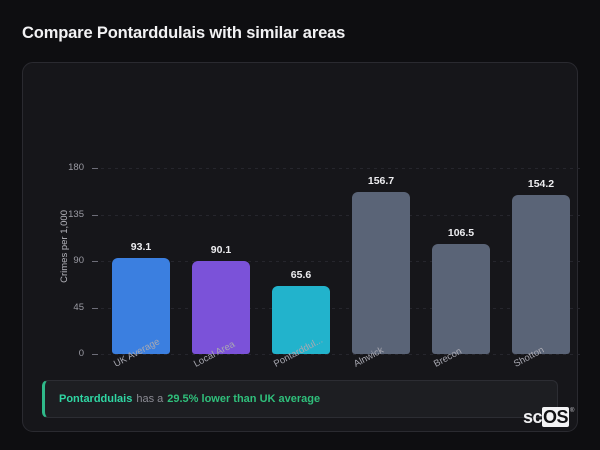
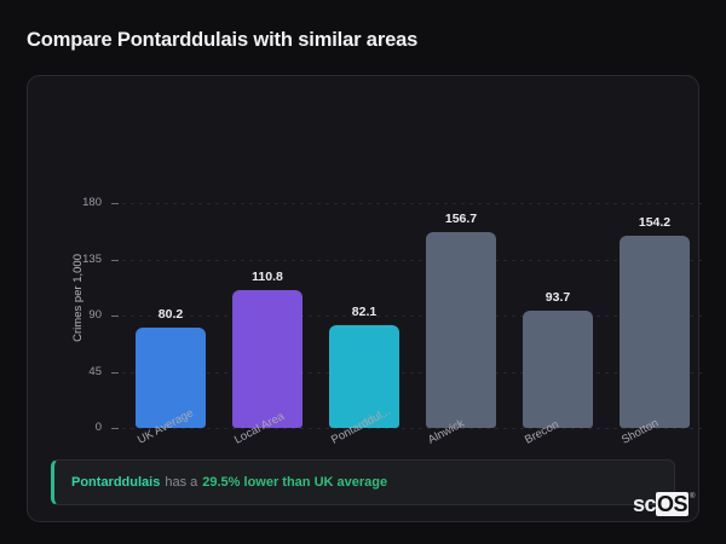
UK Average: 93.1 -> 80.2
Local Area: 90.1 -> 110.8
Pontarddul...: 65.6 -> 82.1
Brecon: 106.5 -> 93.7
